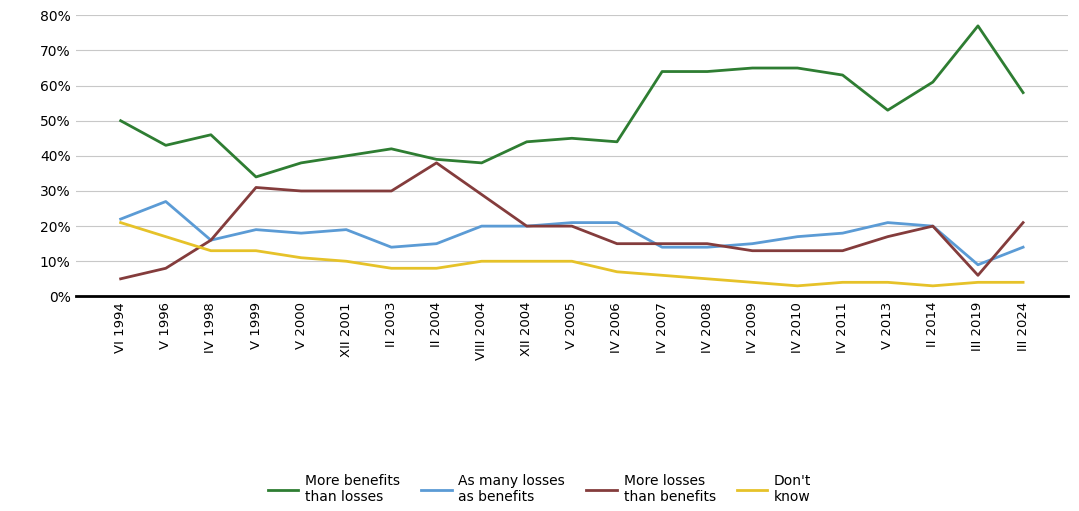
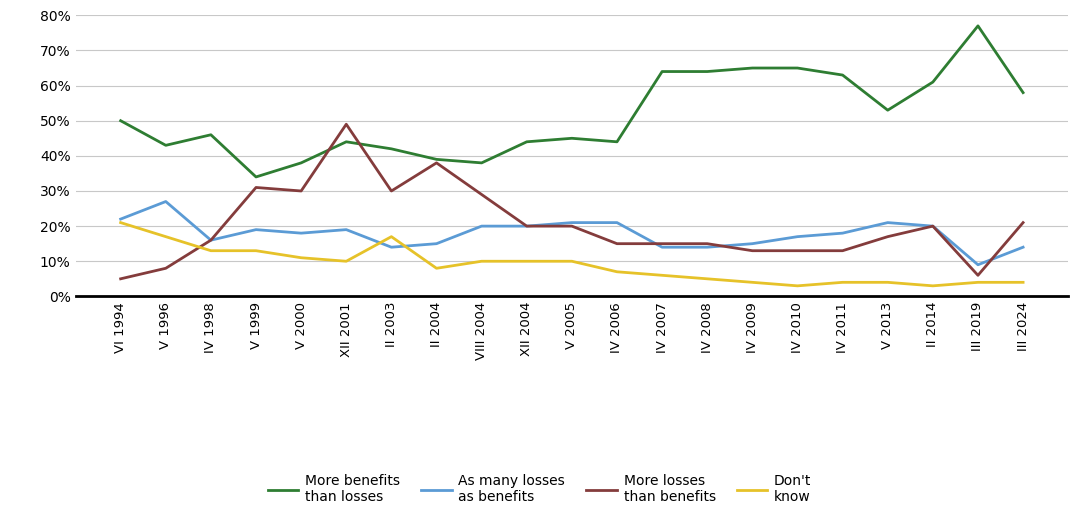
More benefits than losses/XII 2001: 40% -> 44%
More losses than benefits/XII 2001: 30% -> 49%
Don't know/II 2003: 8% -> 17%
